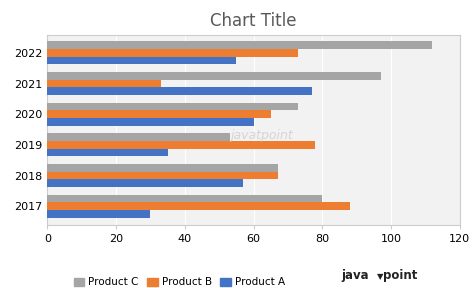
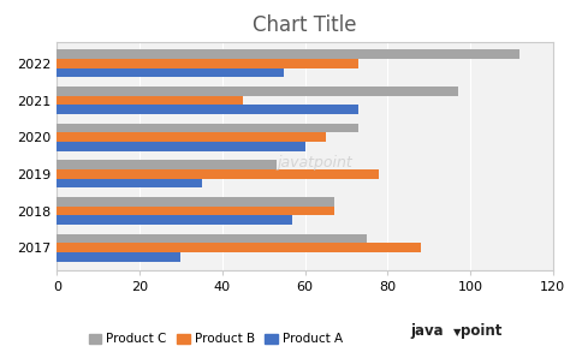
Product B/2021: 33 -> 45
Product A/2021: 77 -> 73
Product C/2017: 80 -> 75
